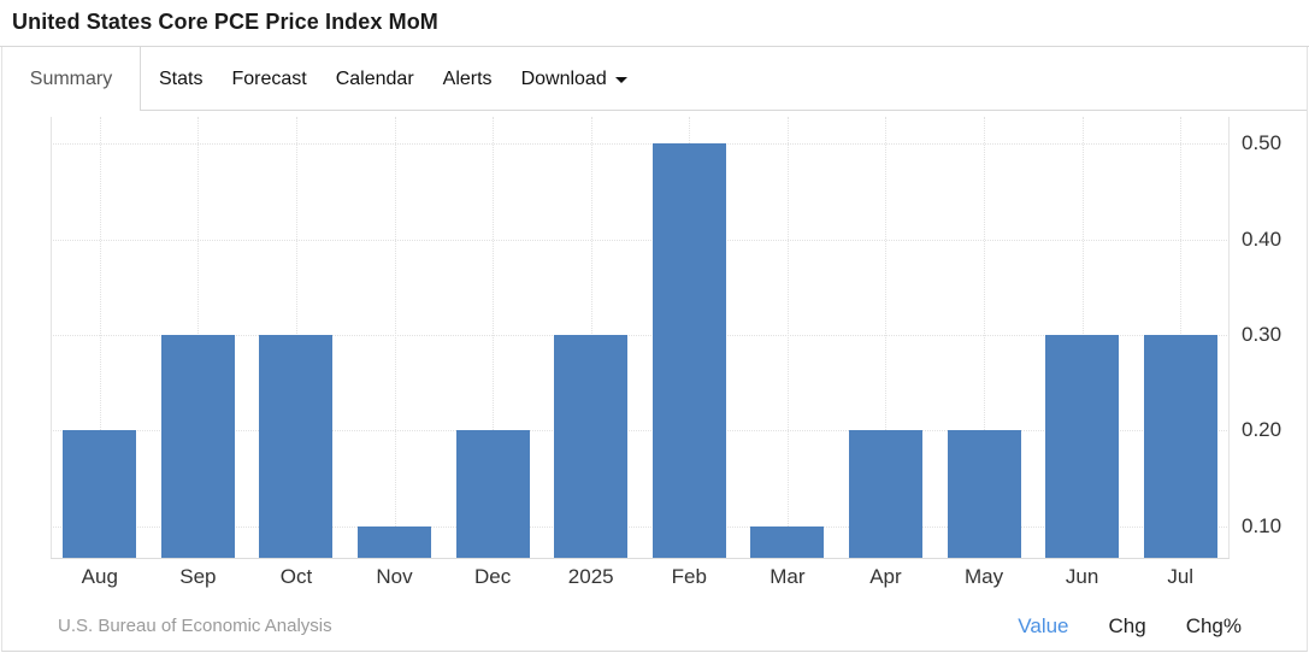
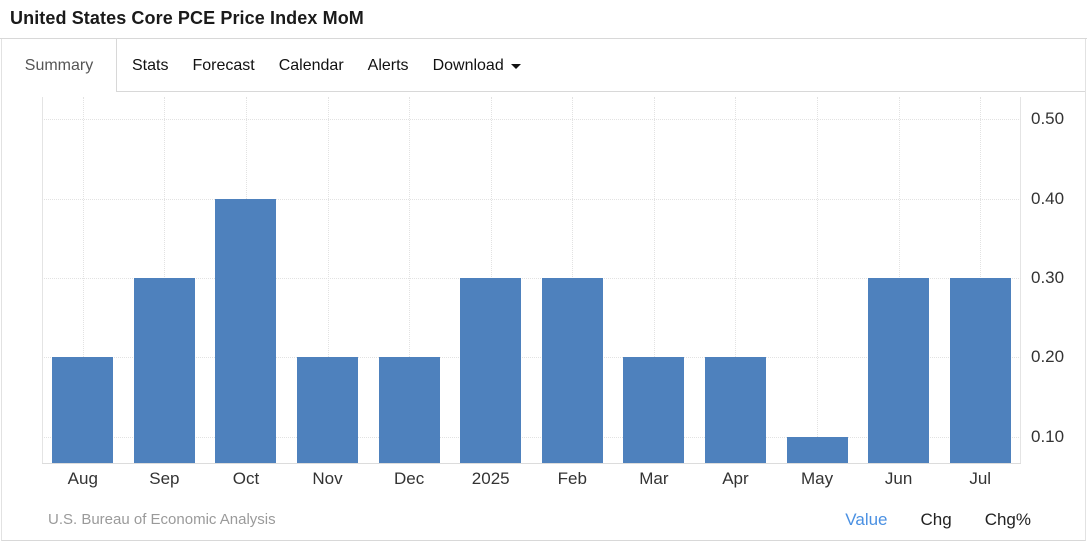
Oct: 0.3 -> 0.4
Nov: 0.1 -> 0.2
Feb: 0.5 -> 0.3
Mar: 0.1 -> 0.2
May: 0.2 -> 0.1
